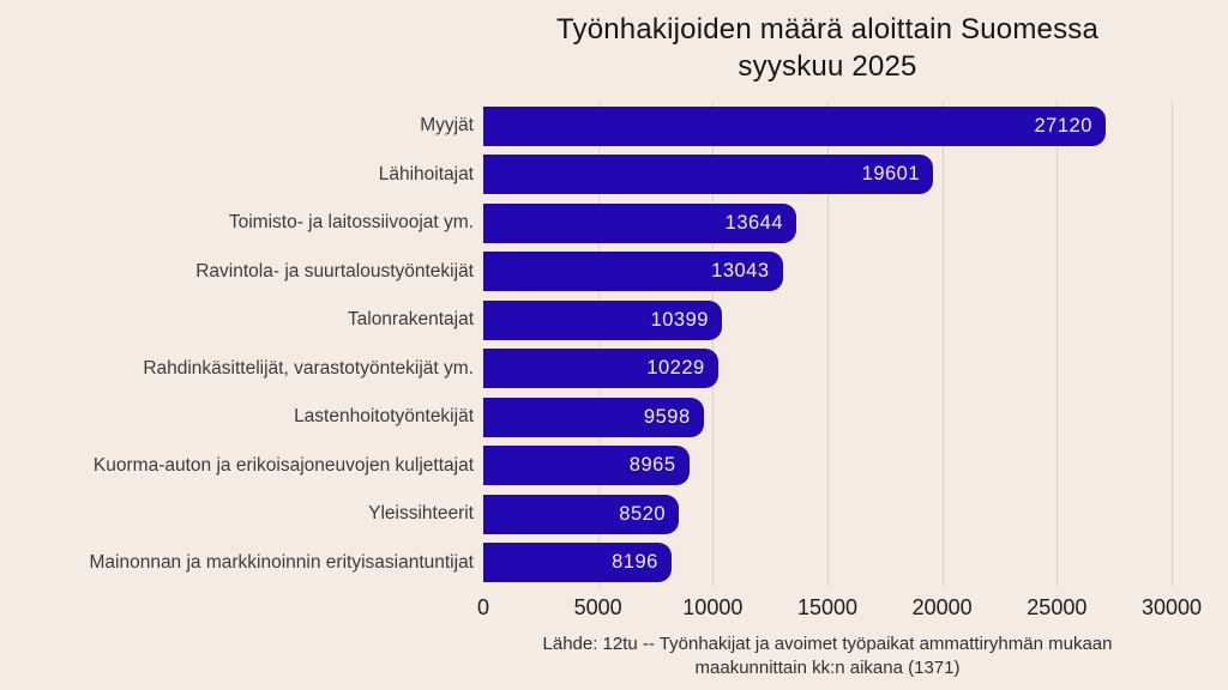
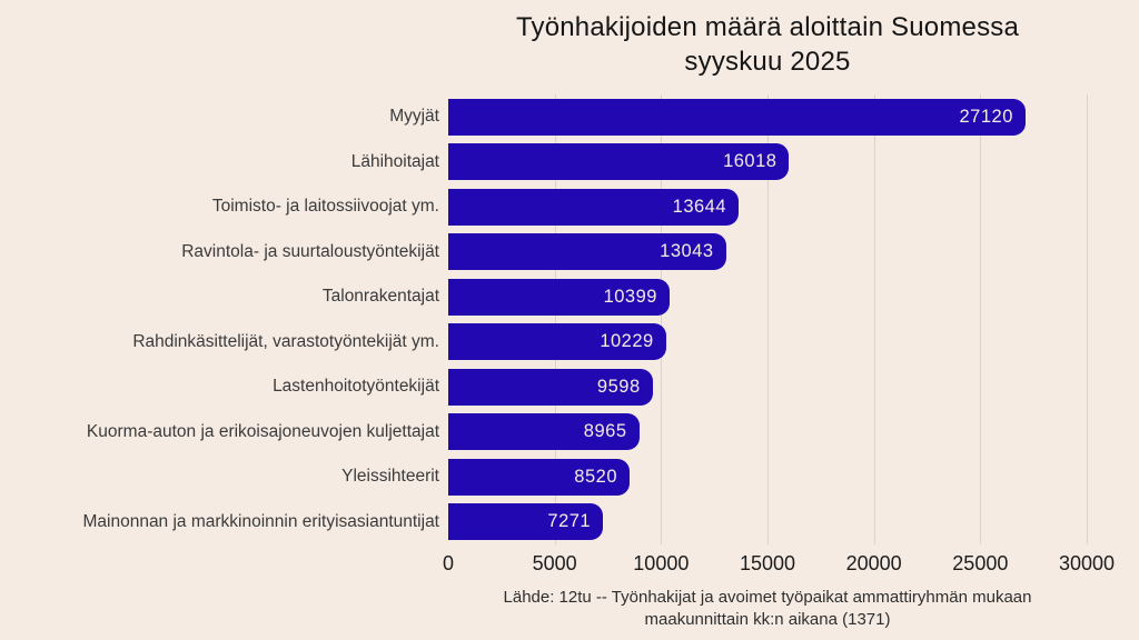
Lähihoitajat: 19601 -> 16018
Mainonnan ja markkinoinnin erityisasiantuntijat: 8196 -> 7271
